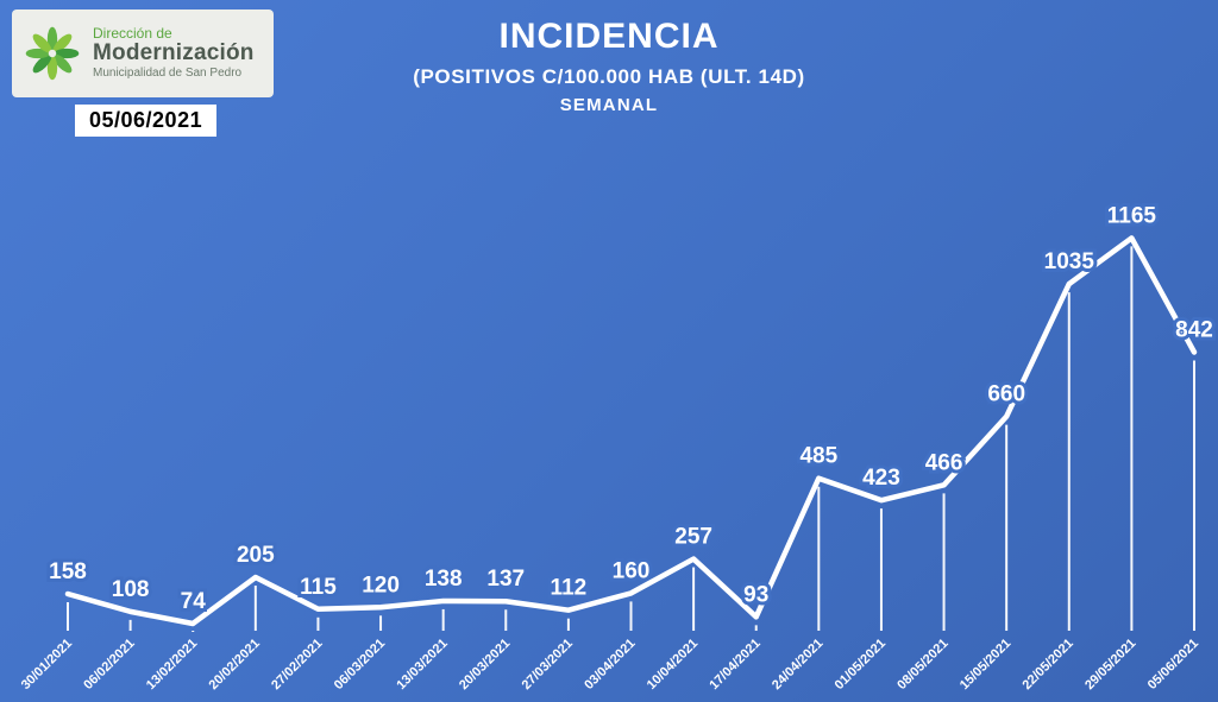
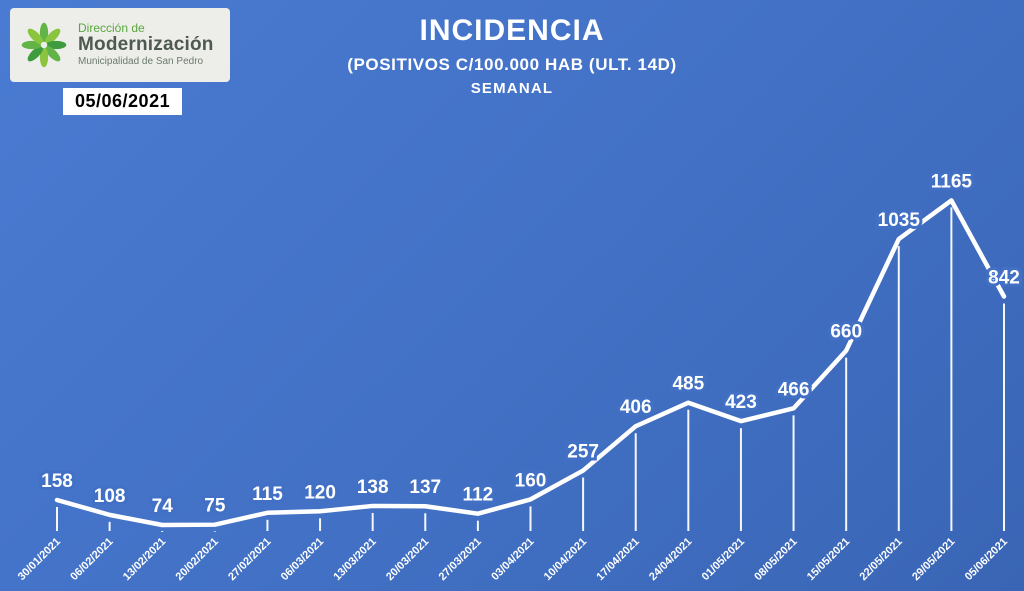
20/02/2021: 205 -> 75
17/04/2021: 93 -> 406
